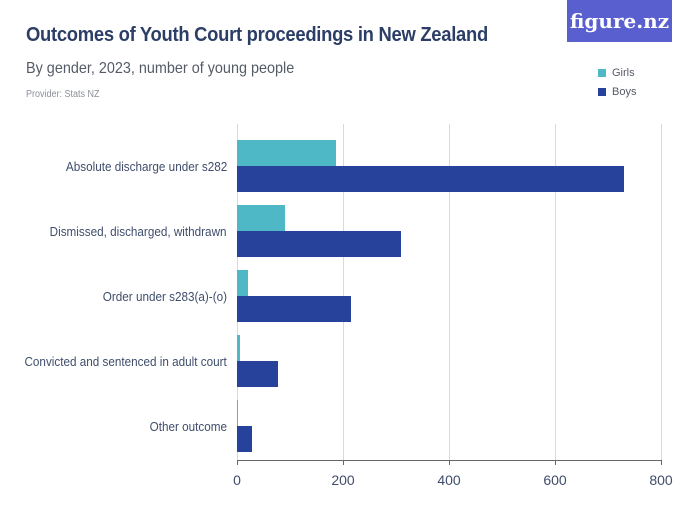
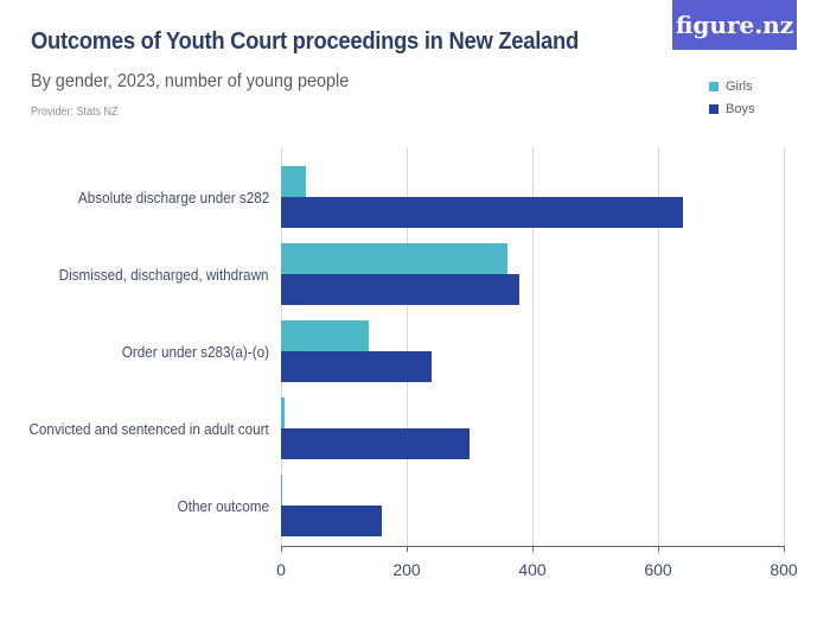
Girls/Absolute discharge under s282: 190 -> 40
Boys/Absolute discharge under s282: 730 -> 640
Girls/Dismissed, discharged, withdrawn: 90 -> 360
Boys/Dismissed, discharged, withdrawn: 310 -> 380
Girls/Order under s283(a)-(o): 20 -> 140
Boys/Order under s283(a)-(o): 220 -> 240
Boys/Convicted and sentenced in adult court: 80 -> 300
Boys/Other outcome: 30 -> 160
